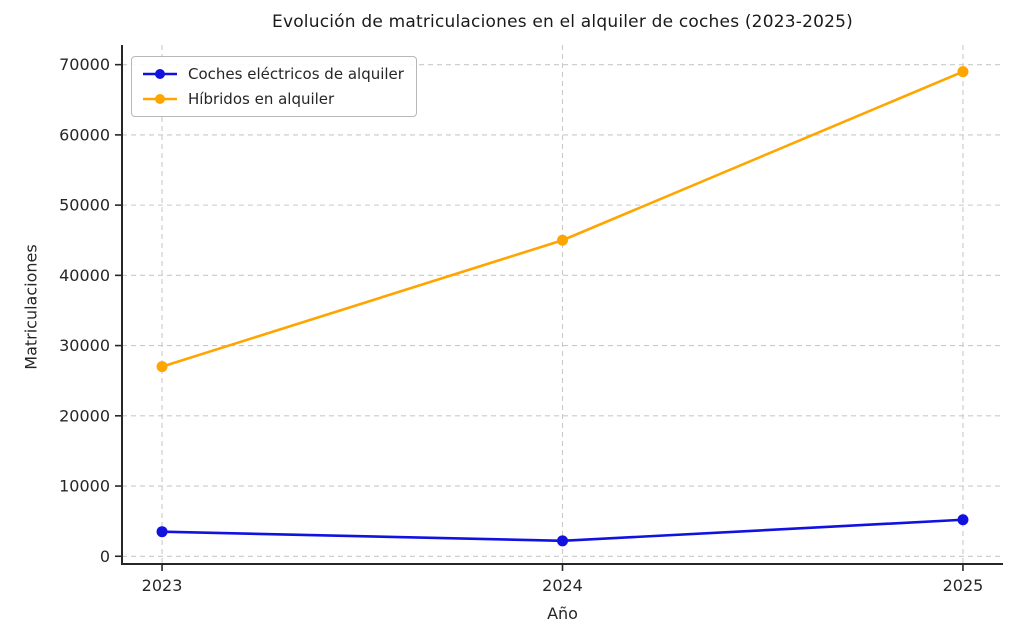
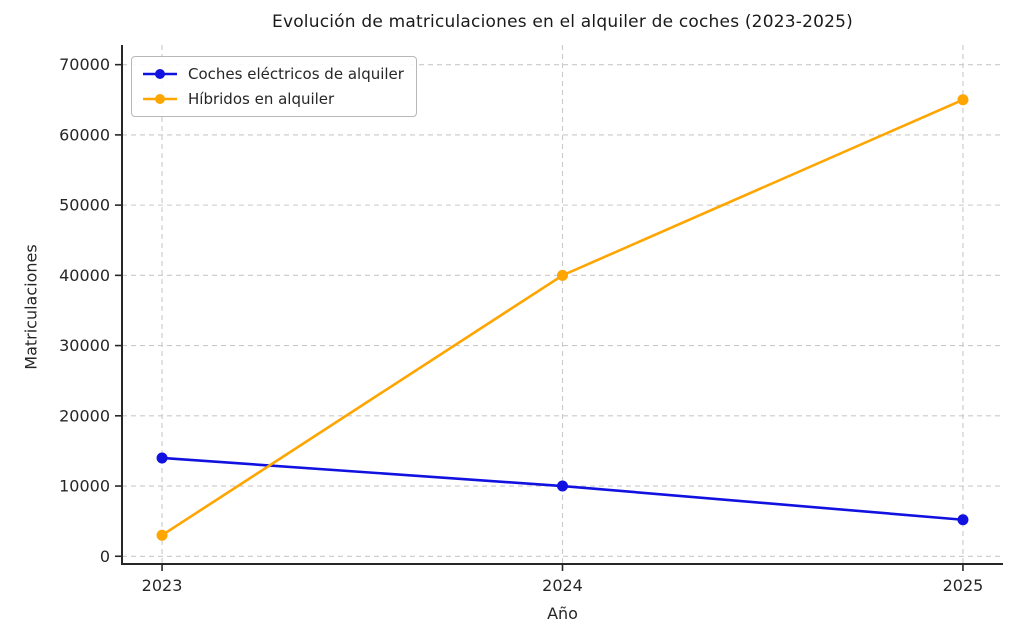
Coches eléctricos de alquiler/2023: 4000 -> 14000
Híbridos en alquiler/2023: 27000 -> 3000
Coches eléctricos de alquiler/2024: 2000 -> 10000
Híbridos en alquiler/2024: 45000 -> 40000
Híbridos en alquiler/2025: 69000 -> 65000
